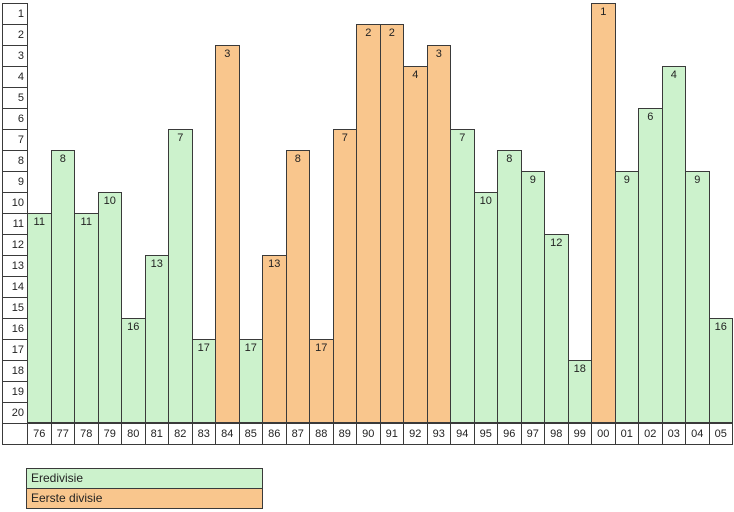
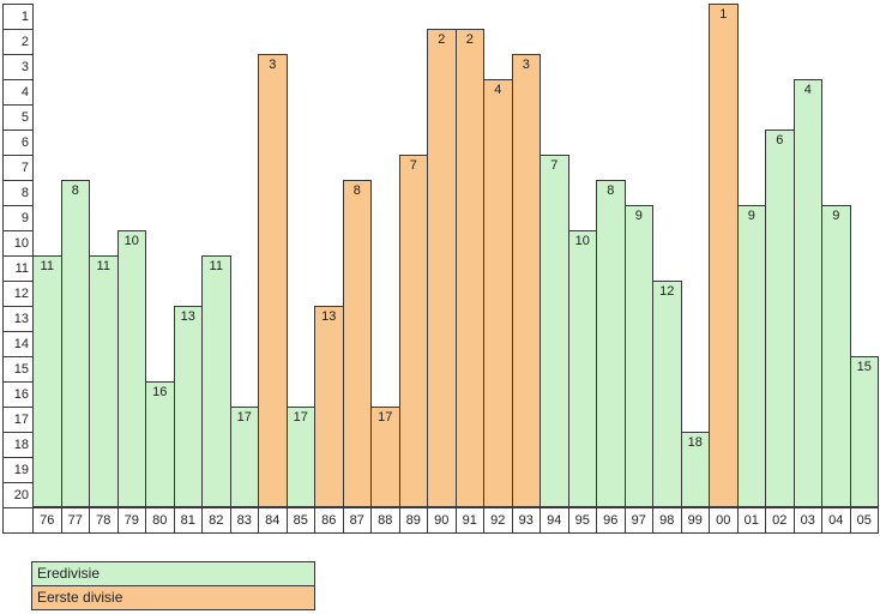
82: 7 -> 11
05: 16 -> 15
